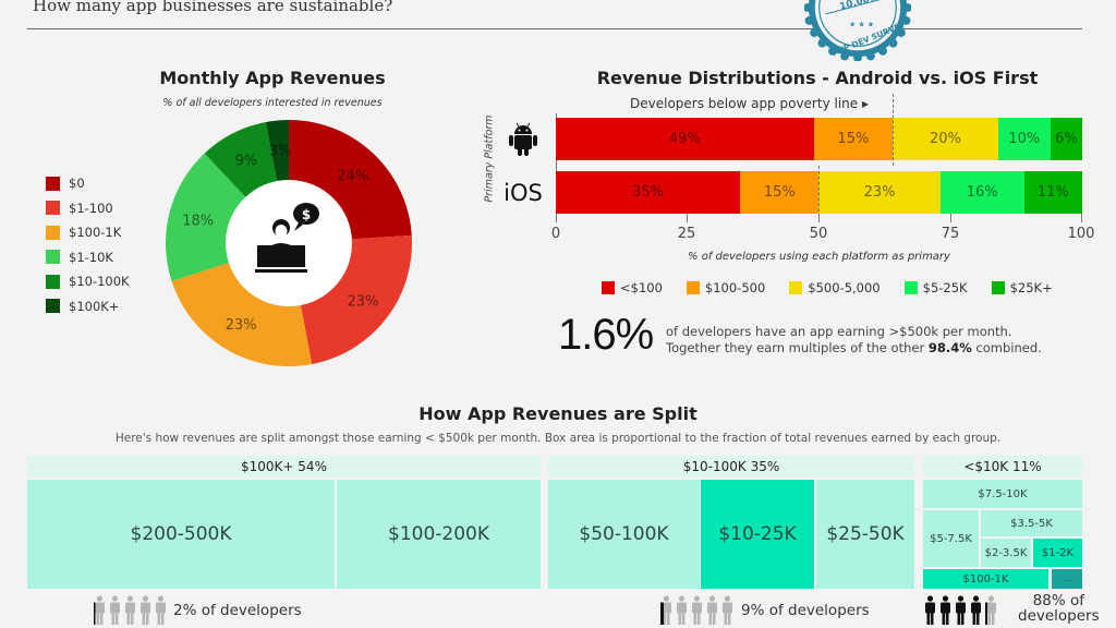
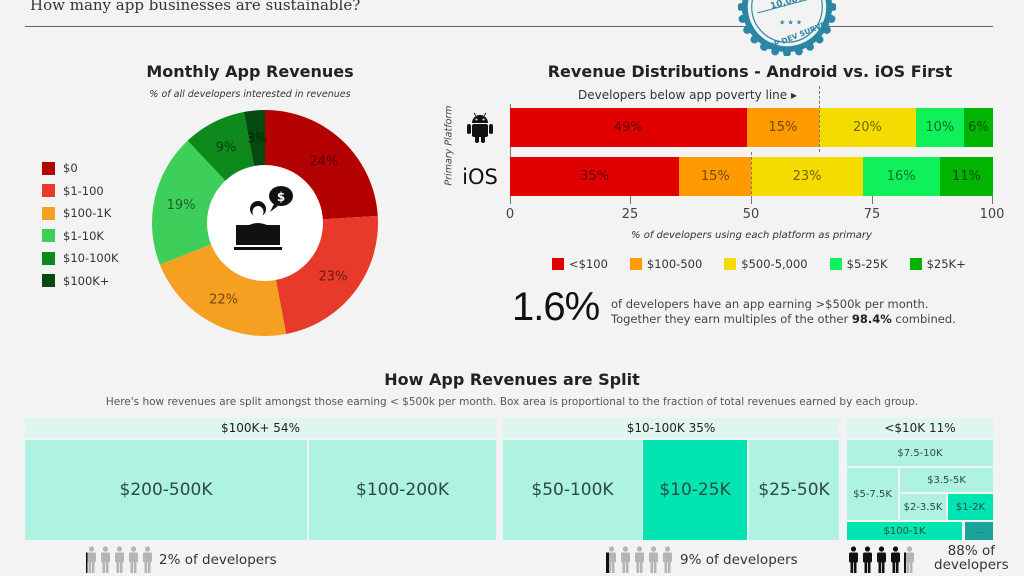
Monthly App Revenues/$100-1K: 23% -> 22%
Monthly App Revenues/$1-10K: 18% -> 19%
